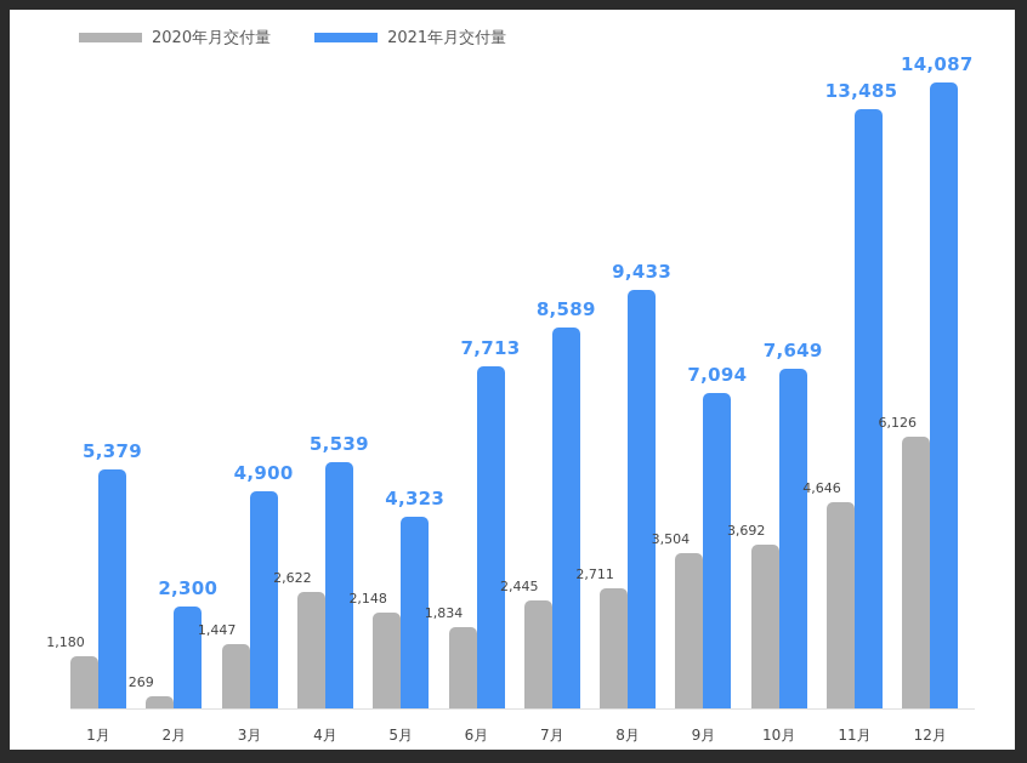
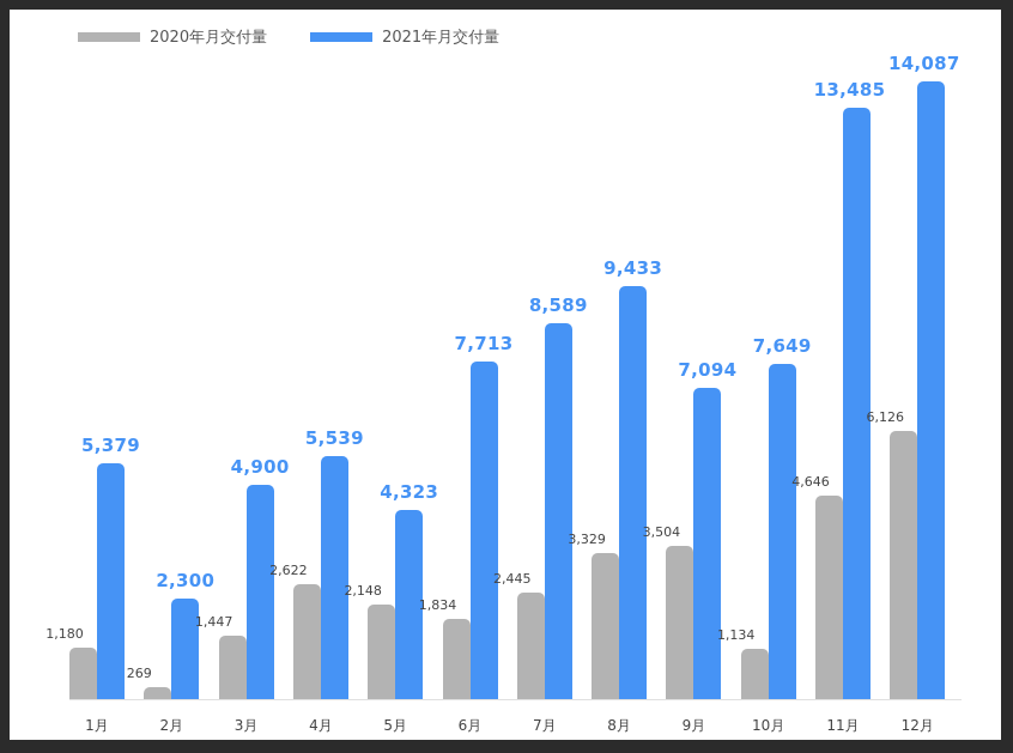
2020年月交付量/8月: 2,711 -> 3,329
2020年月交付量/10月: 3,692 -> 1,134
